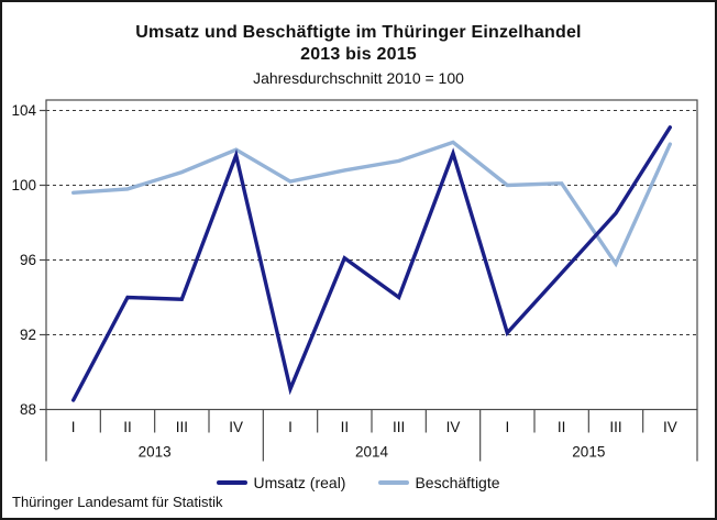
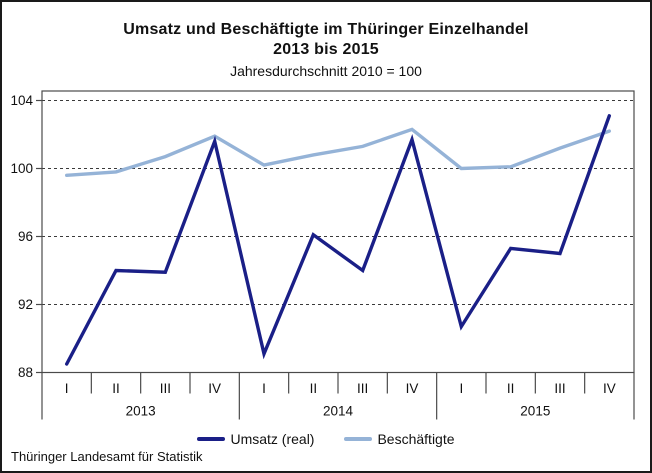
Umsatz (real)/2015 I: 92.1 -> 90.7
Umsatz (real)/2015 III: 98.5 -> 95.0
Beschäftigte/2015 III: 95.8 -> 101.2
